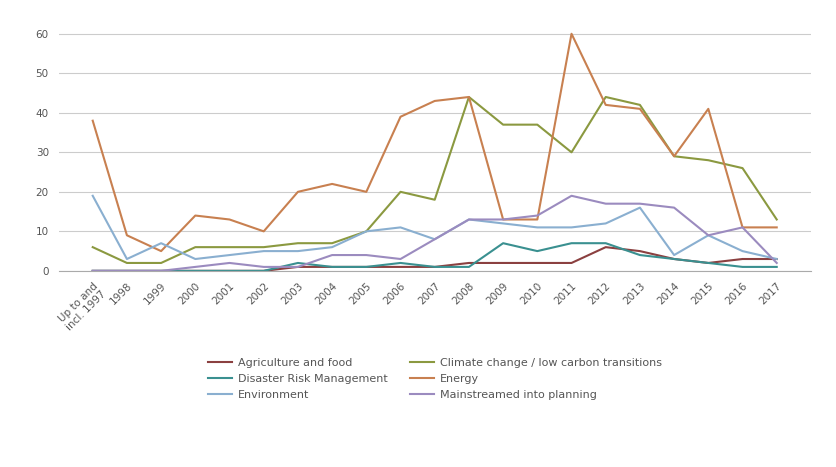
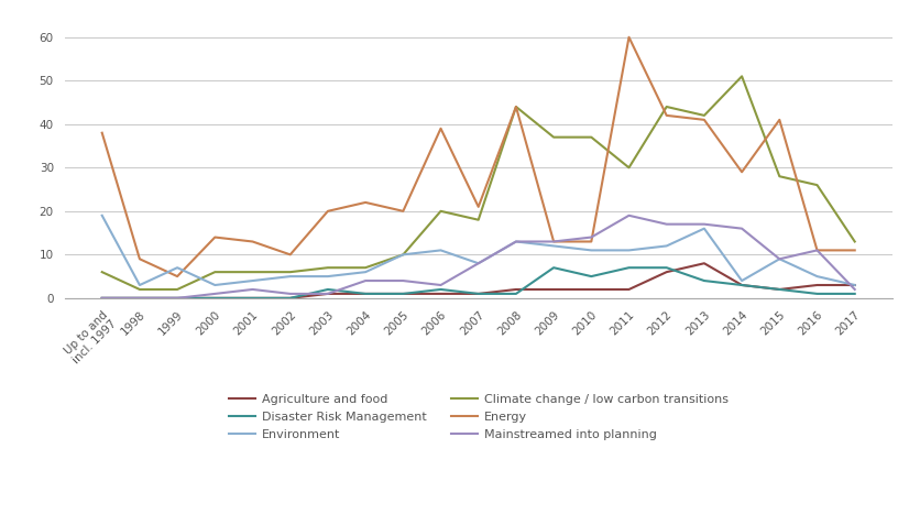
Energy/2007: 43 -> 21
Agriculture and food/2013: 5 -> 8
Climate change / low carbon transitions/2014: 29 -> 51
